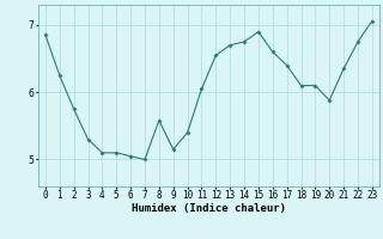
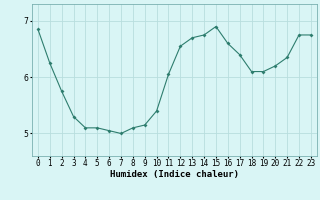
8: 5.58 -> 5.10
20: 5.88 -> 6.20
23: 7.06 -> 6.75
